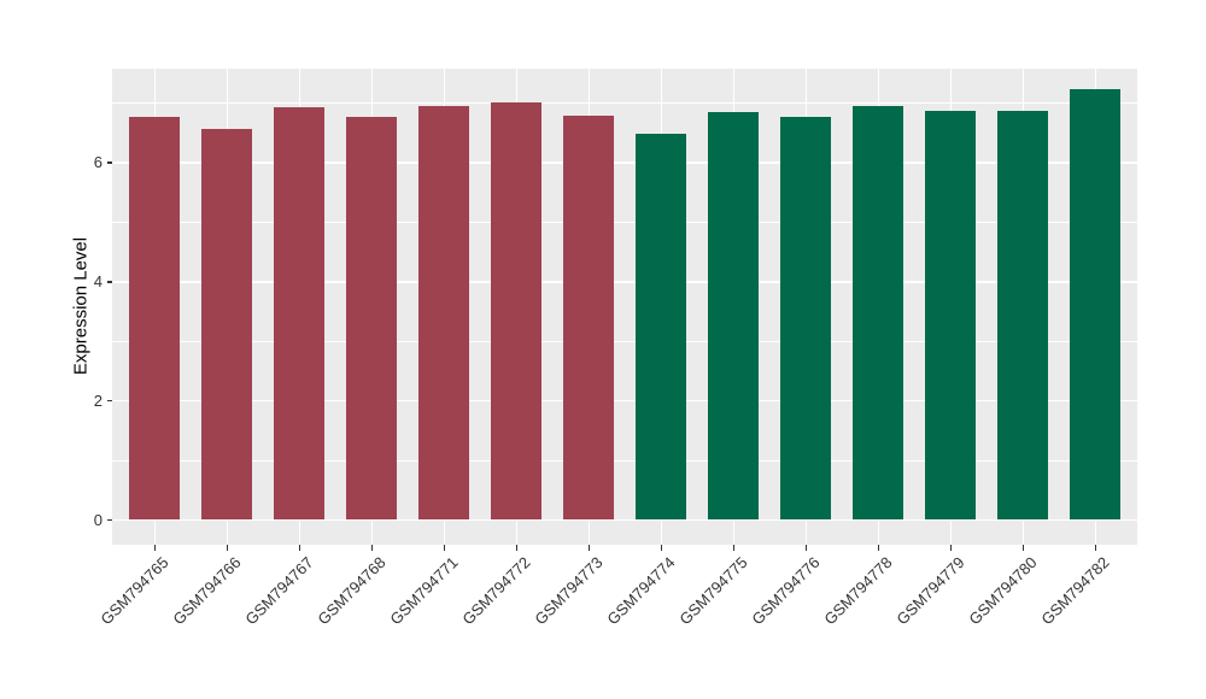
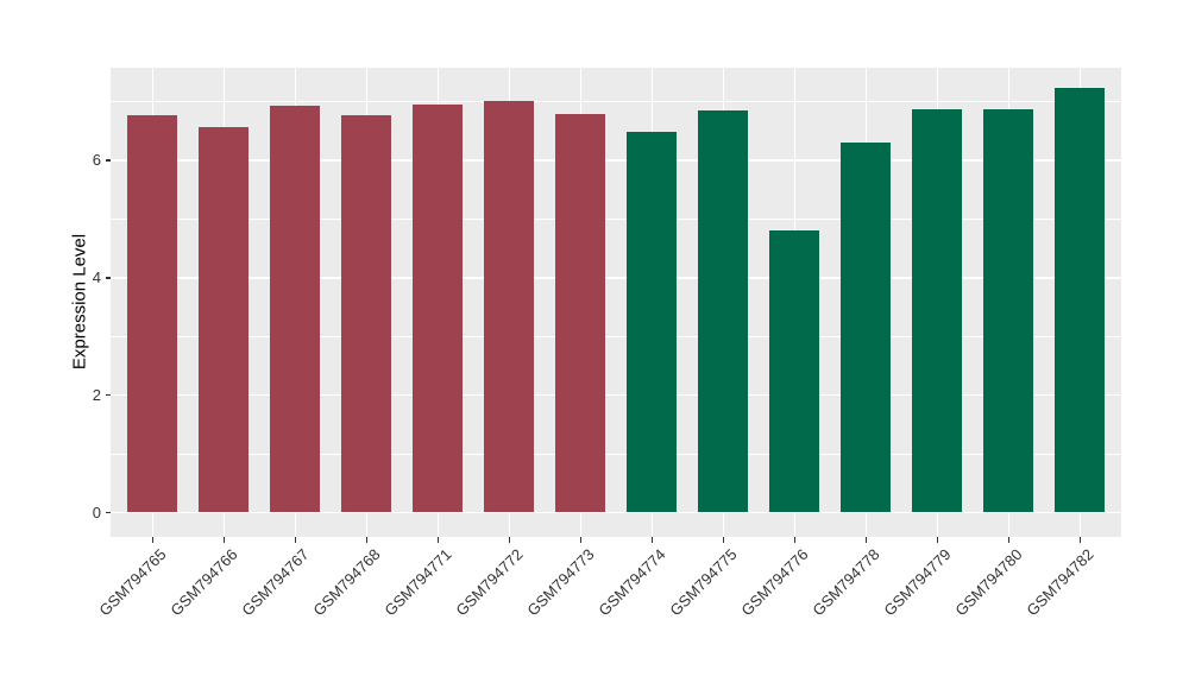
GSM794776: 6.8 -> 4.8
GSM794778: 7.0 -> 6.3
